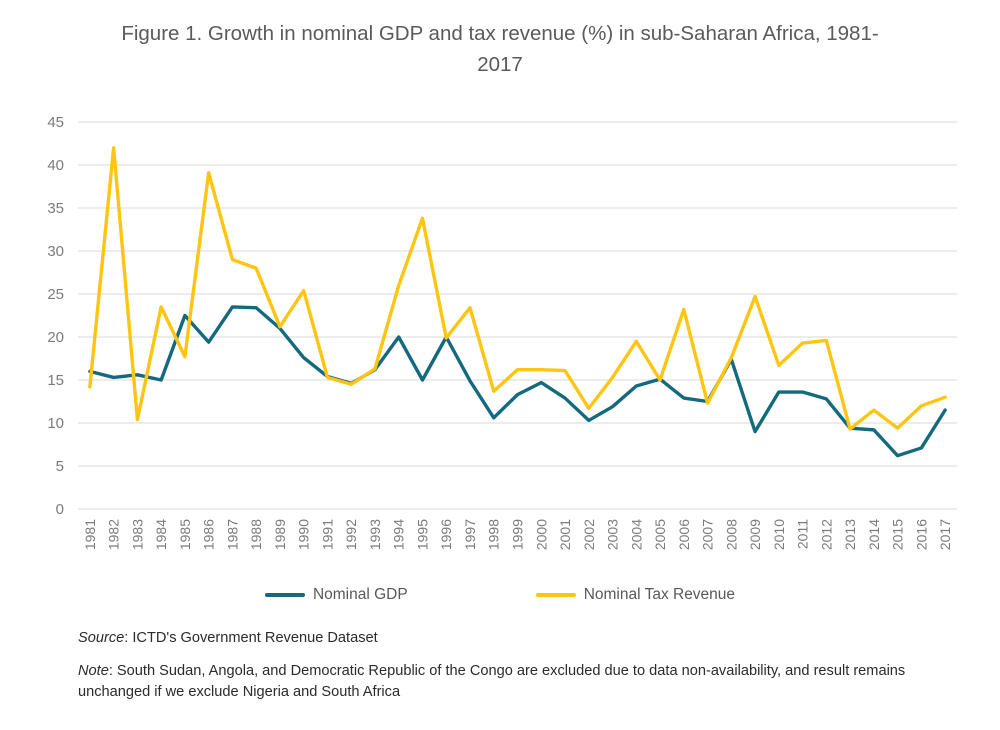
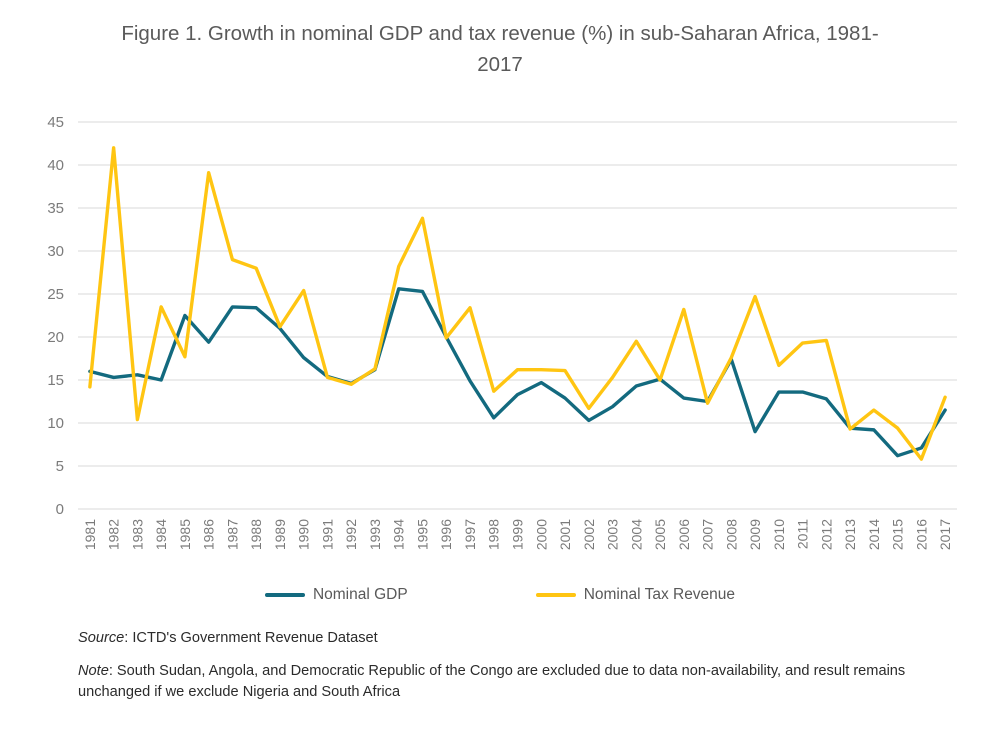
Nominal GDP/1994: 20 -> 26
Nominal Tax Revenue/1994: 26 -> 28
Nominal GDP/1995: 15 -> 25
Nominal Tax Revenue/2016: 12 -> 6
